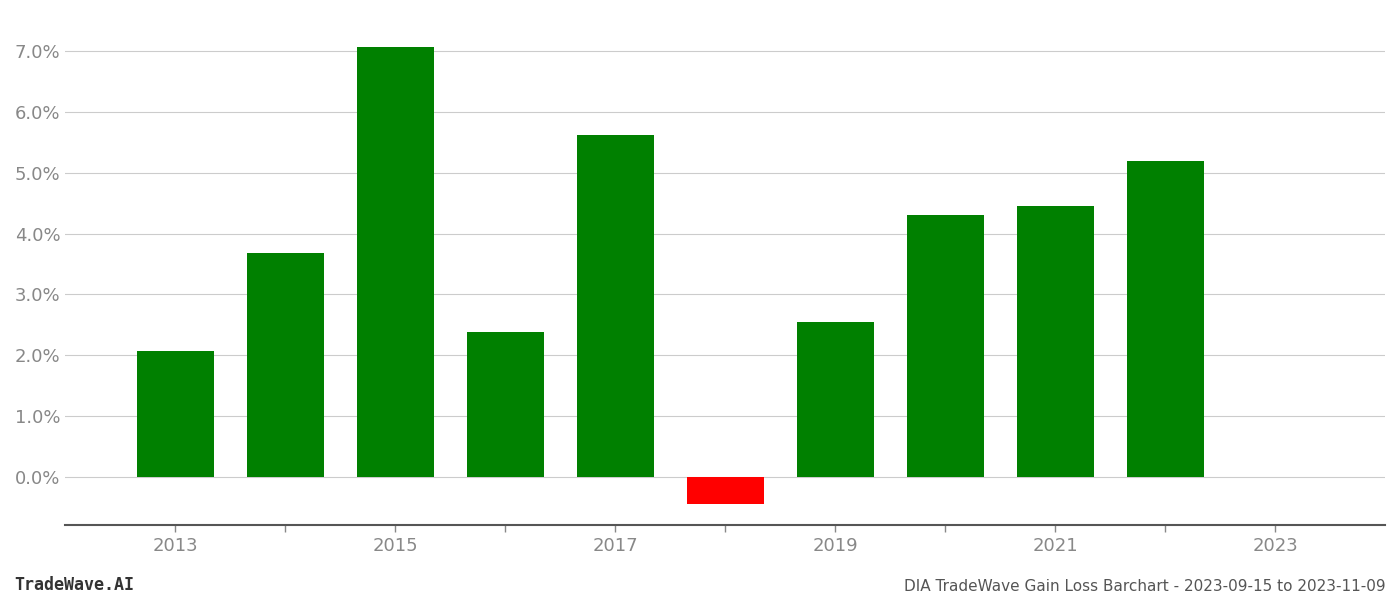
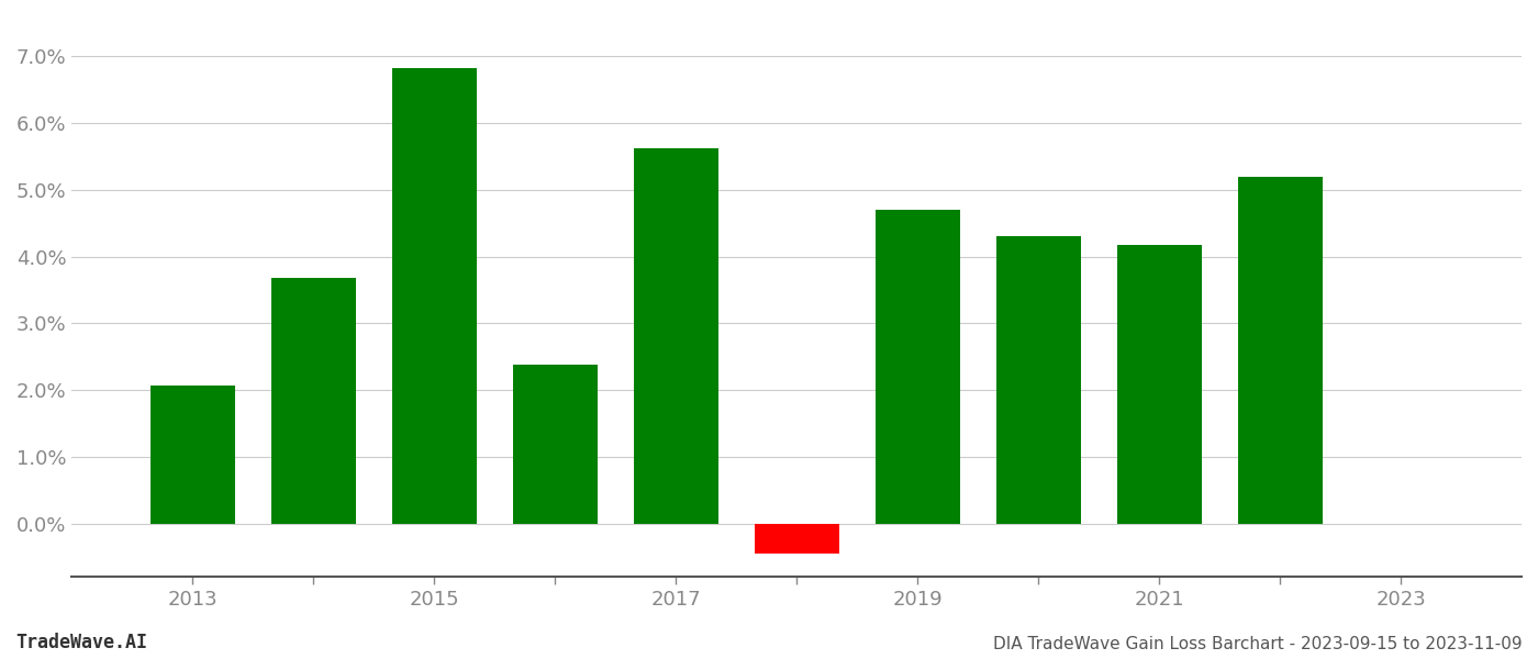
2015: 7.08% -> 6.82%
2019: 2.55% -> 4.70%
2021: 4.45% -> 4.18%
